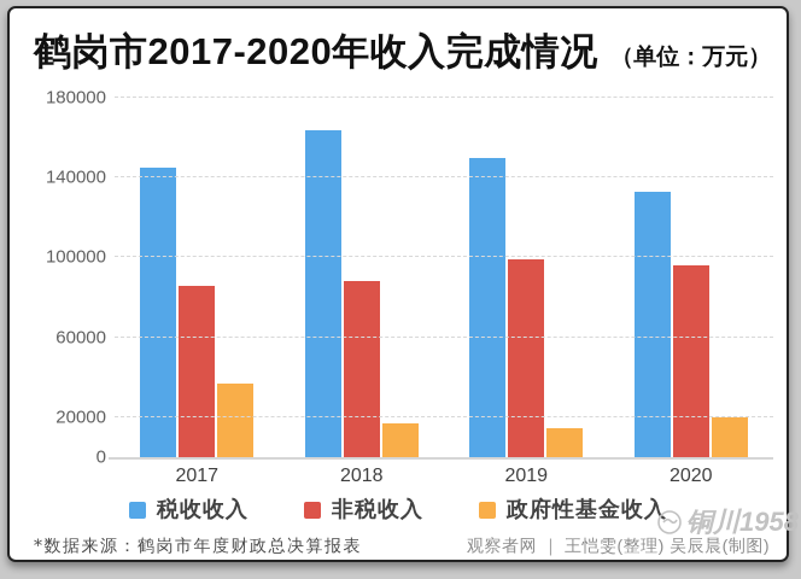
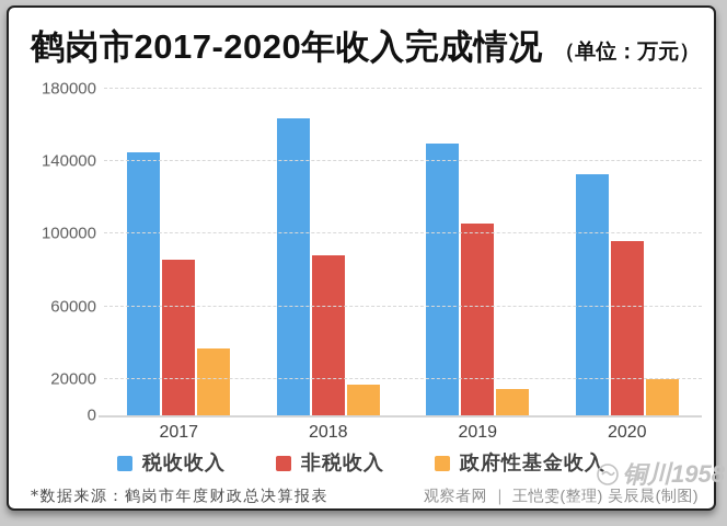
非税收入/2019: 99000 -> 106000
